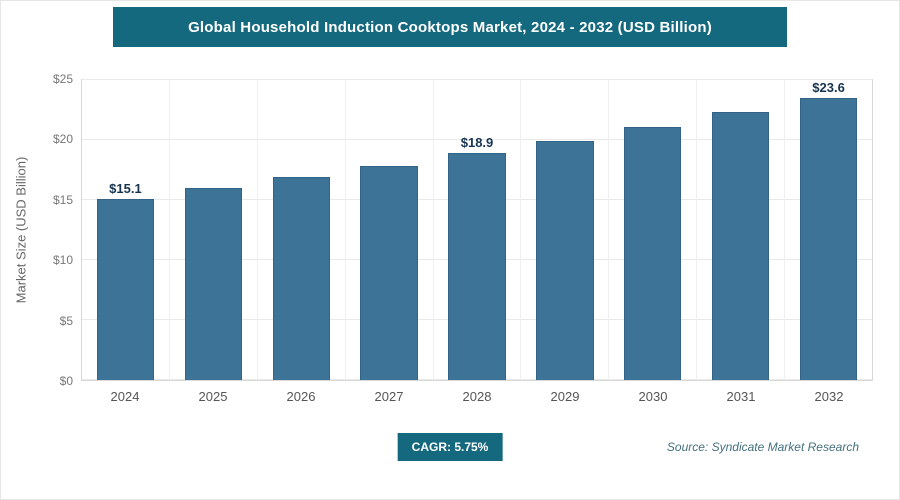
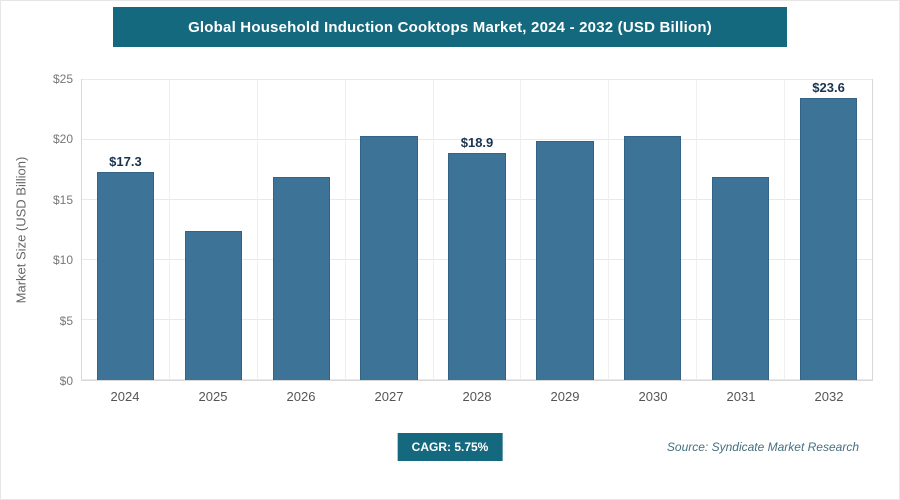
2024: $15.1 -> $17.3
2025: $16.0 -> $12.4
2027: $17.8 -> $20.3
2030: $21.1 -> $20.3
2031: $22.3 -> $16.9
